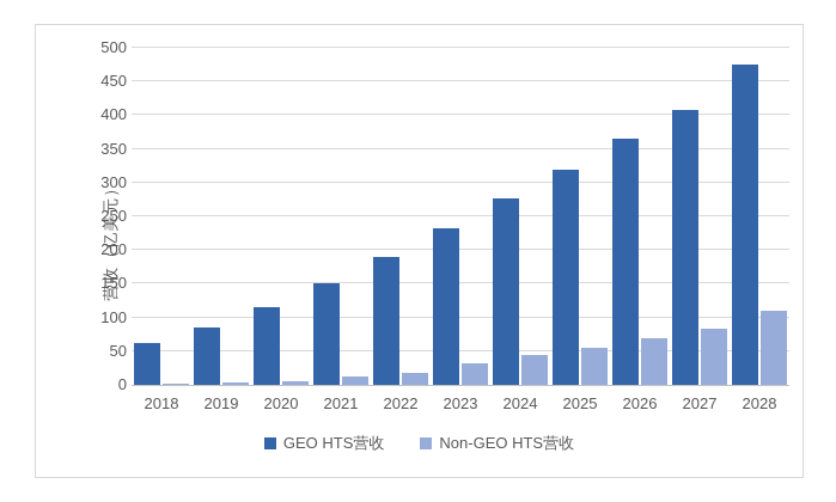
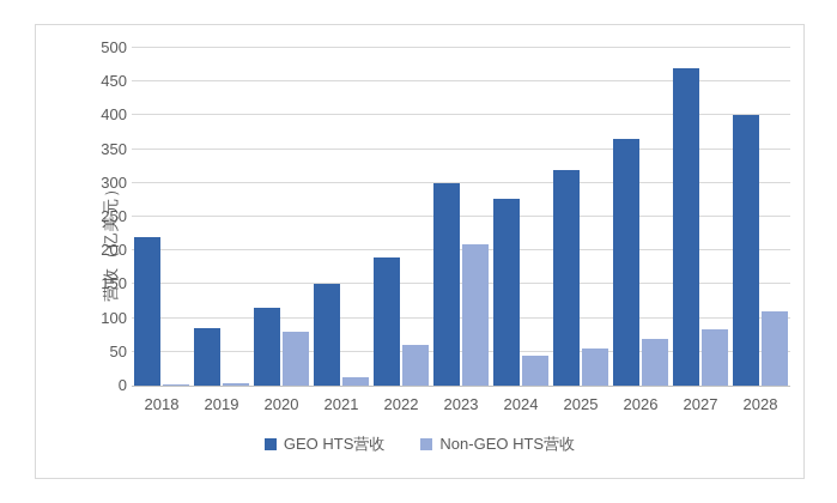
GEO HTS营收/2018: 60 -> 220
Non-GEO HTS营收/2020: 10 -> 80
Non-GEO HTS营收/2022: 20 -> 60
GEO HTS营收/2023: 230 -> 300
Non-GEO HTS营收/2023: 30 -> 210
GEO HTS营收/2027: 410 -> 470
GEO HTS营收/2028: 480 -> 400
